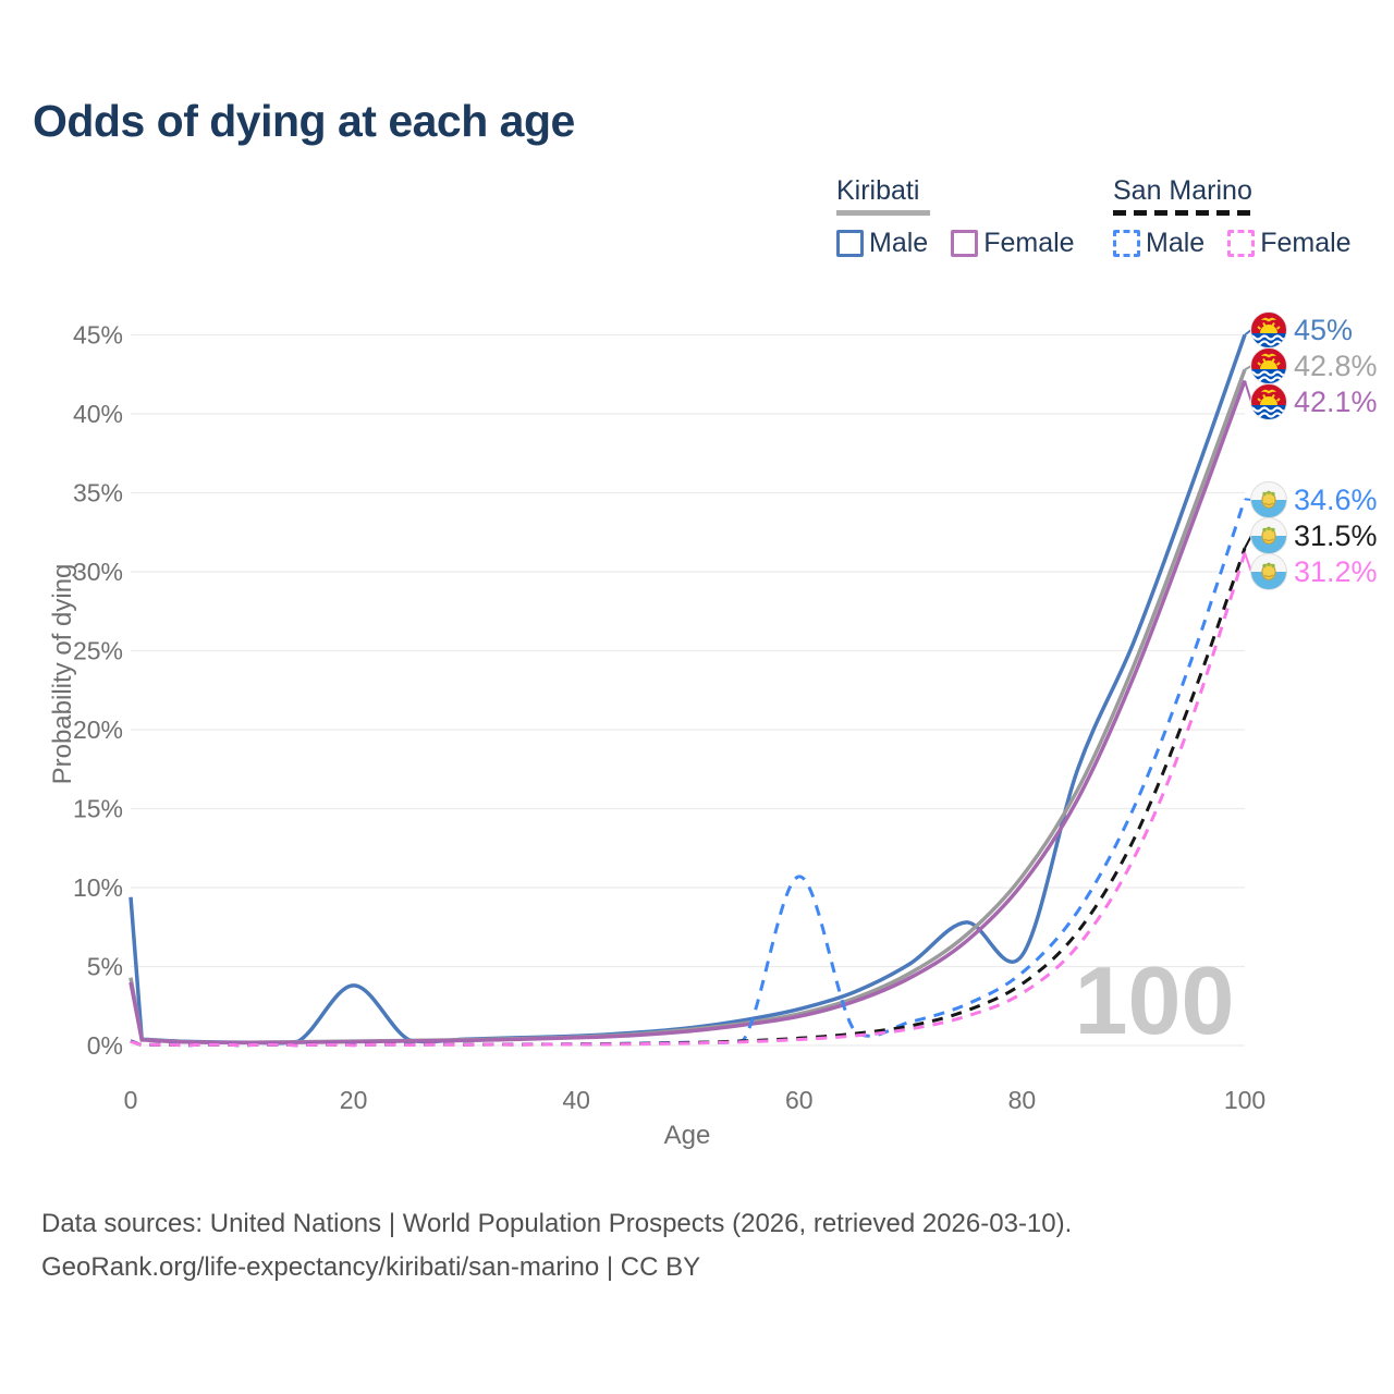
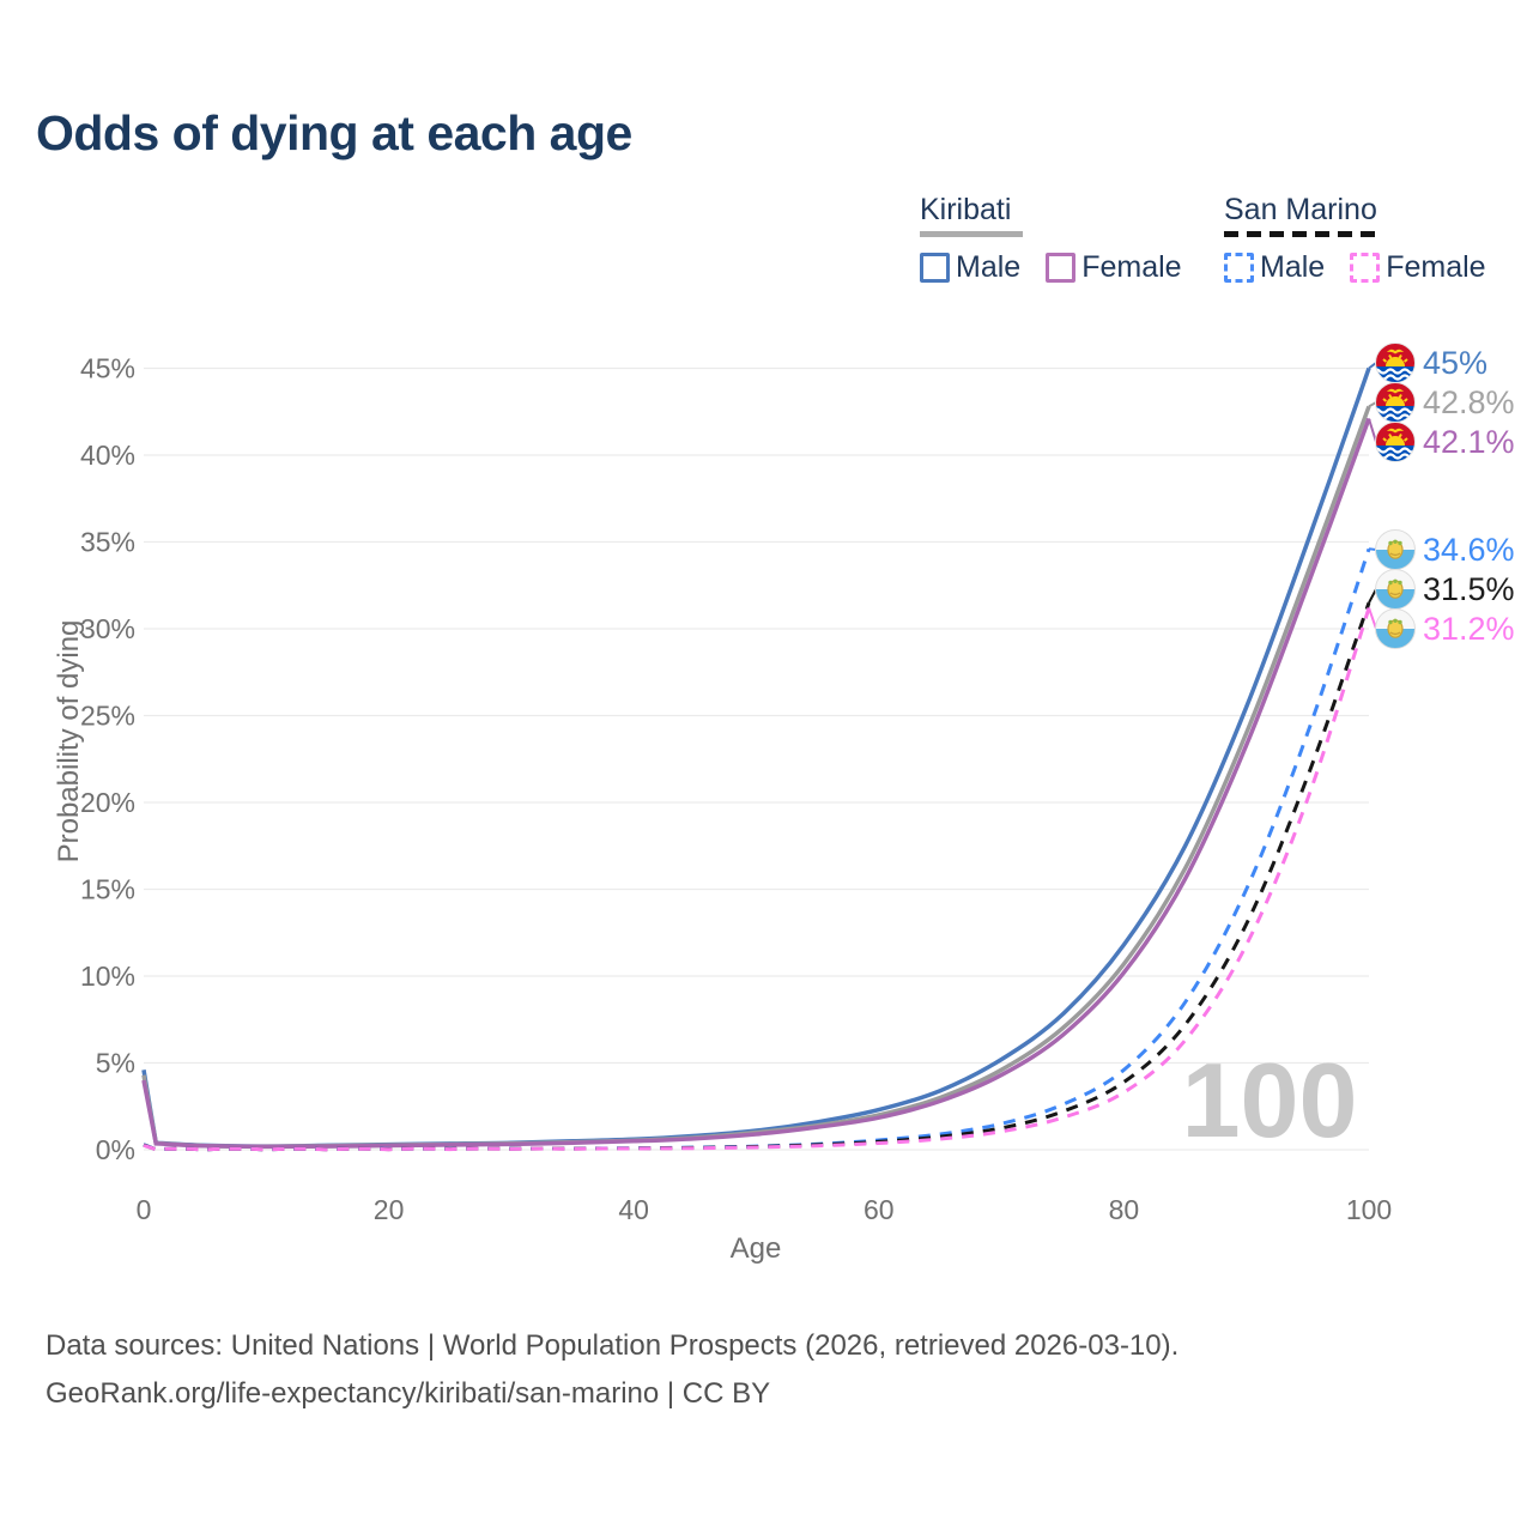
Kiribati Male/0: 9.4% -> 4.6%
Kiribati Male/20: 3.8% -> 0.3%
San Marino Male/60: 10.7% -> 0.6%
Kiribati Male/80: 5.7% -> 11.8%
